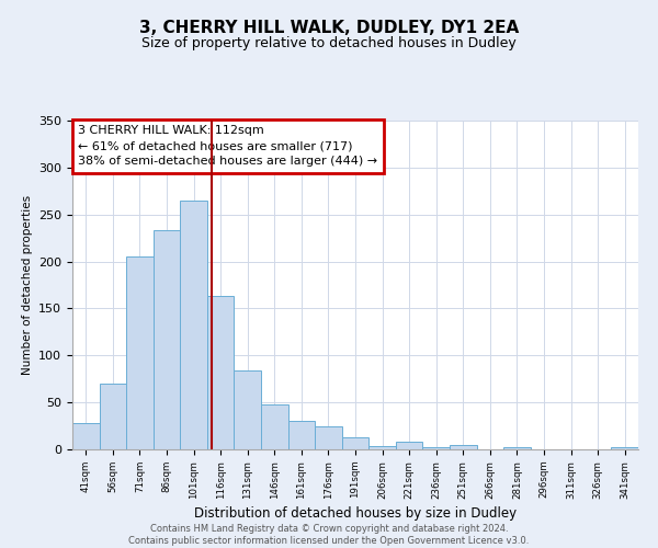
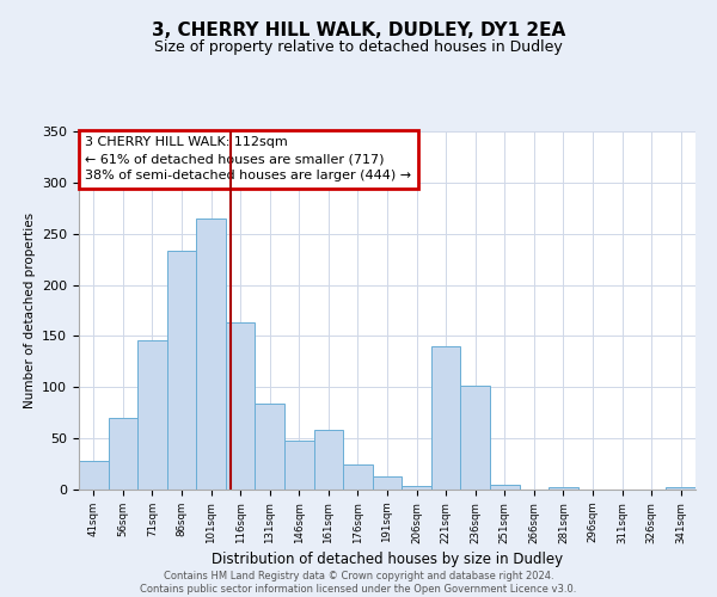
71sqm: 205 -> 146
161sqm: 30 -> 58
221sqm: 8 -> 140
236sqm: 2 -> 102
